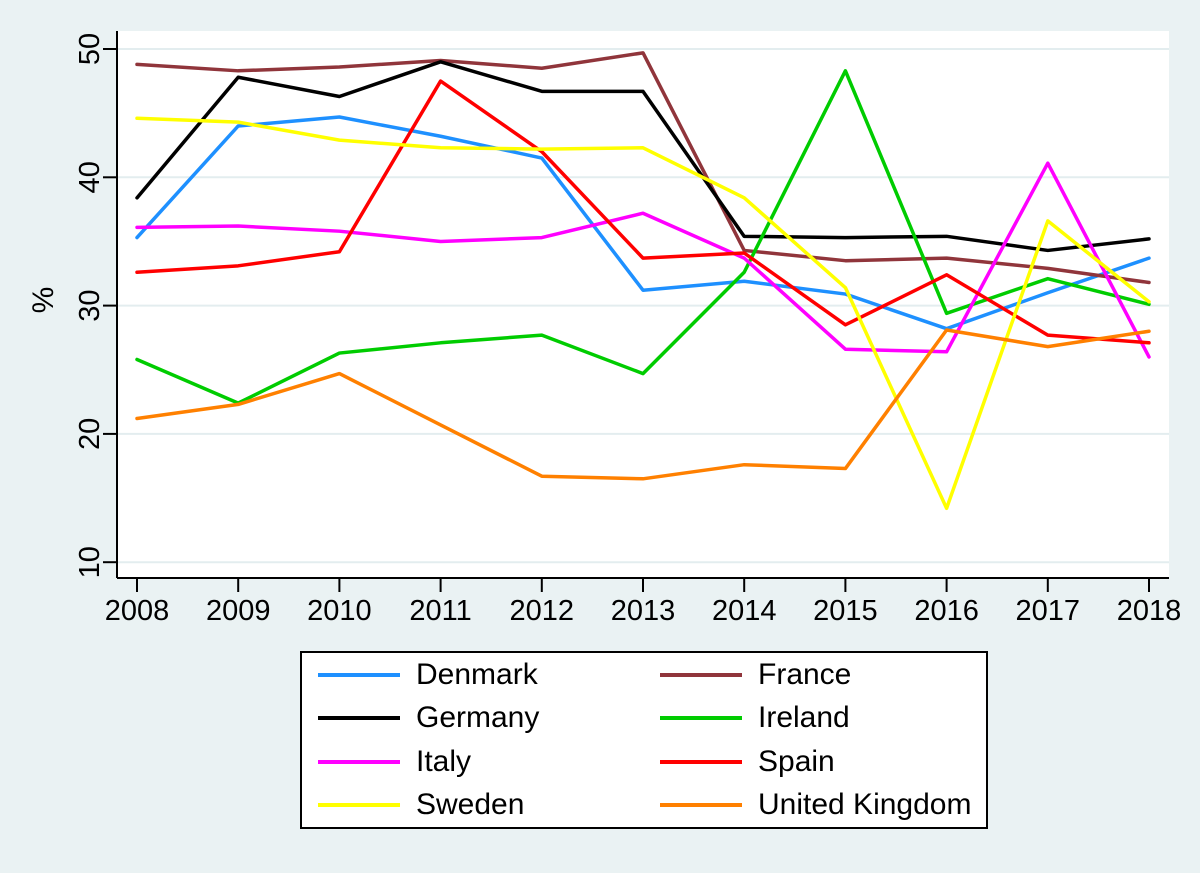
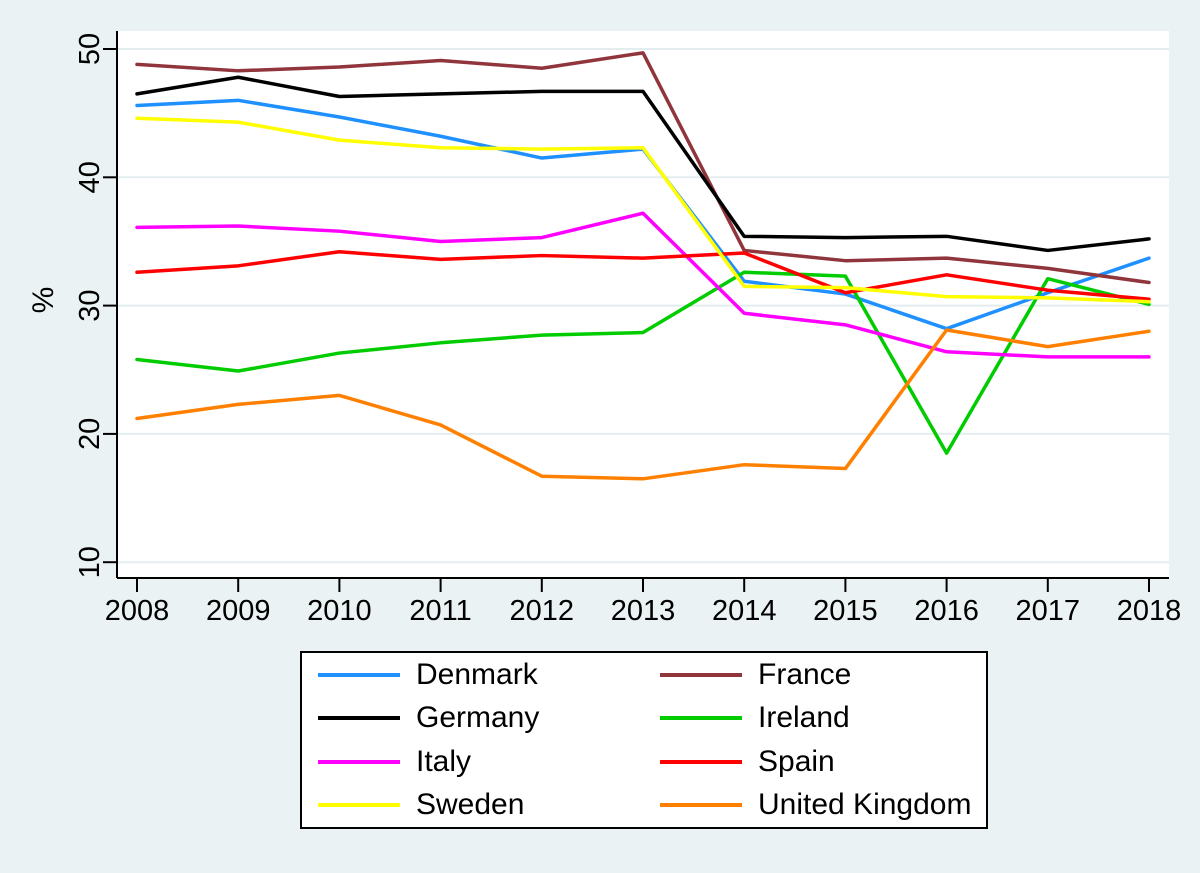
Denmark/2008: 35.3 -> 45.6
Germany/2008: 38.4 -> 46.5
Denmark/2009: 44.0 -> 46.0
Ireland/2009: 22.4 -> 24.9
United Kingdom/2010: 24.7 -> 23.0
Germany/2011: 49.0 -> 46.5
Spain/2011: 47.5 -> 33.6
Spain/2012: 42.0 -> 33.9
Denmark/2013: 31.2 -> 42.2
Ireland/2013: 24.7 -> 27.9
Italy/2014: 33.7 -> 29.4
Sweden/2014: 38.4 -> 31.5
Ireland/2015: 48.3 -> 32.3
Italy/2015: 26.6 -> 28.5
Spain/2015: 28.5 -> 31.0
Ireland/2016: 29.4 -> 18.5
Sweden/2016: 14.2 -> 30.7
Italy/2017: 41.1 -> 26.0
Spain/2017: 27.7 -> 31.2
Sweden/2017: 36.6 -> 30.6
Spain/2018: 27.1 -> 30.5
